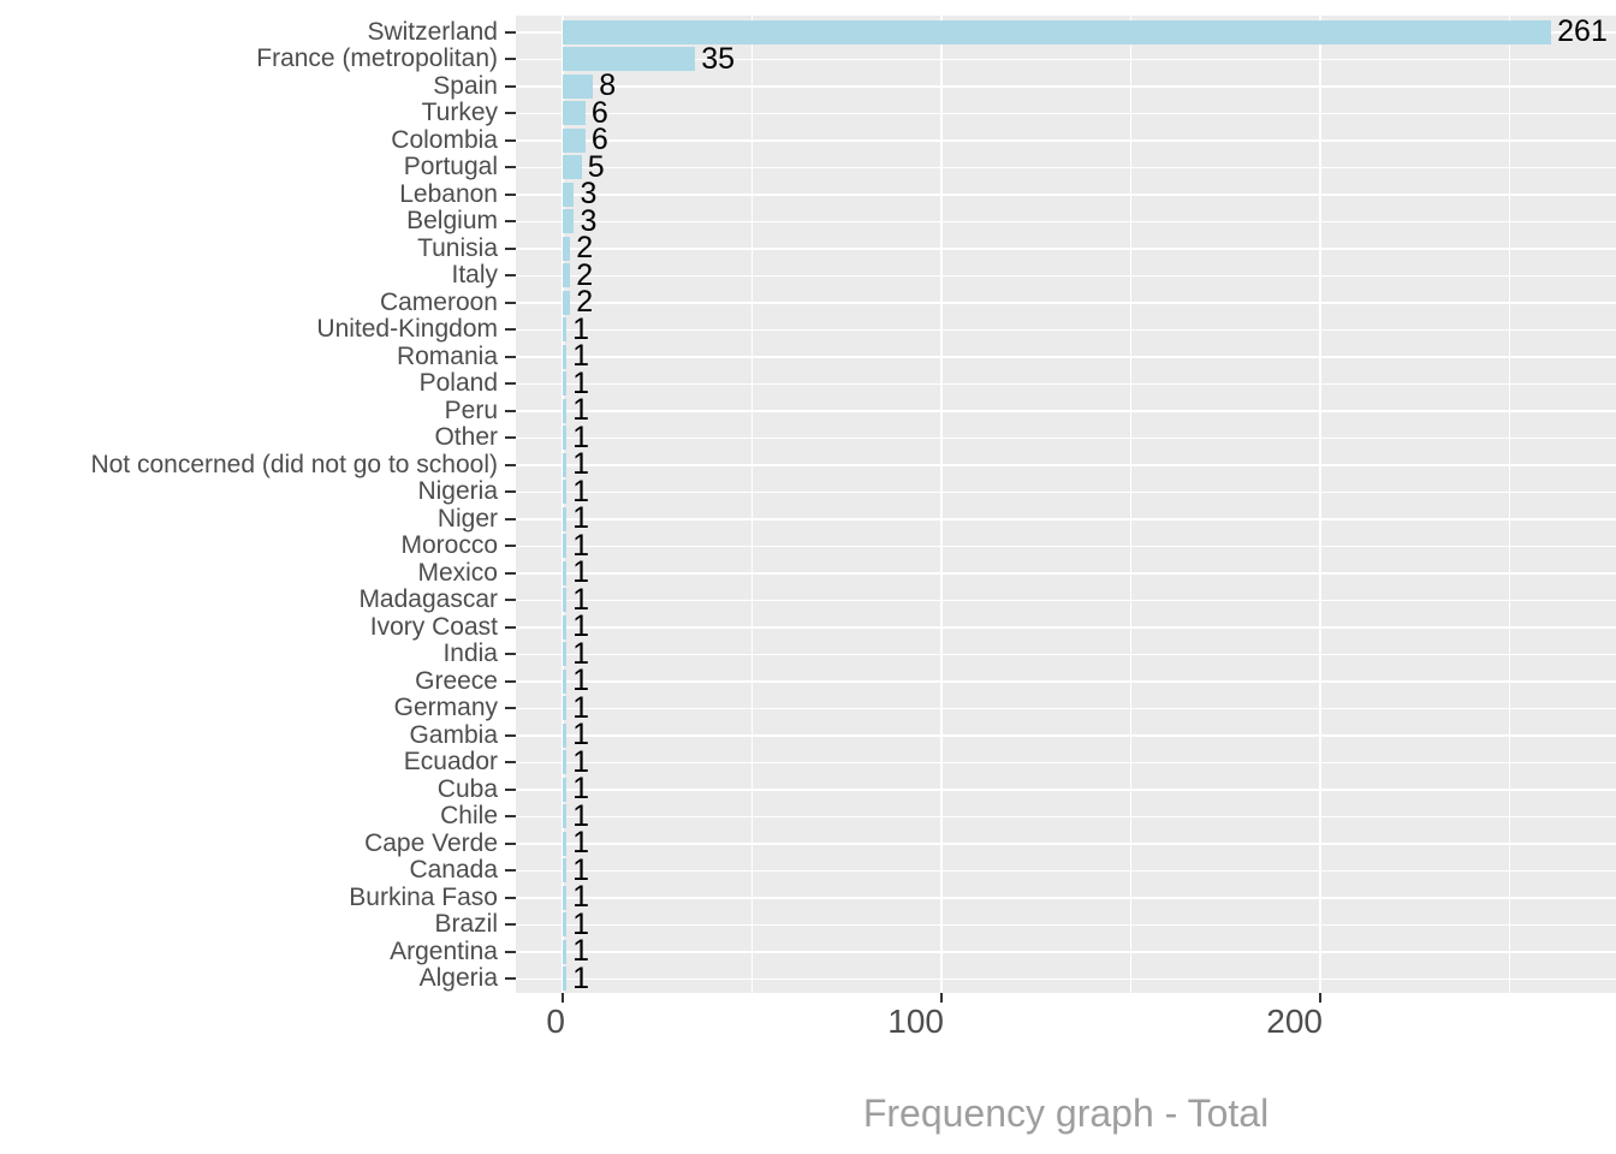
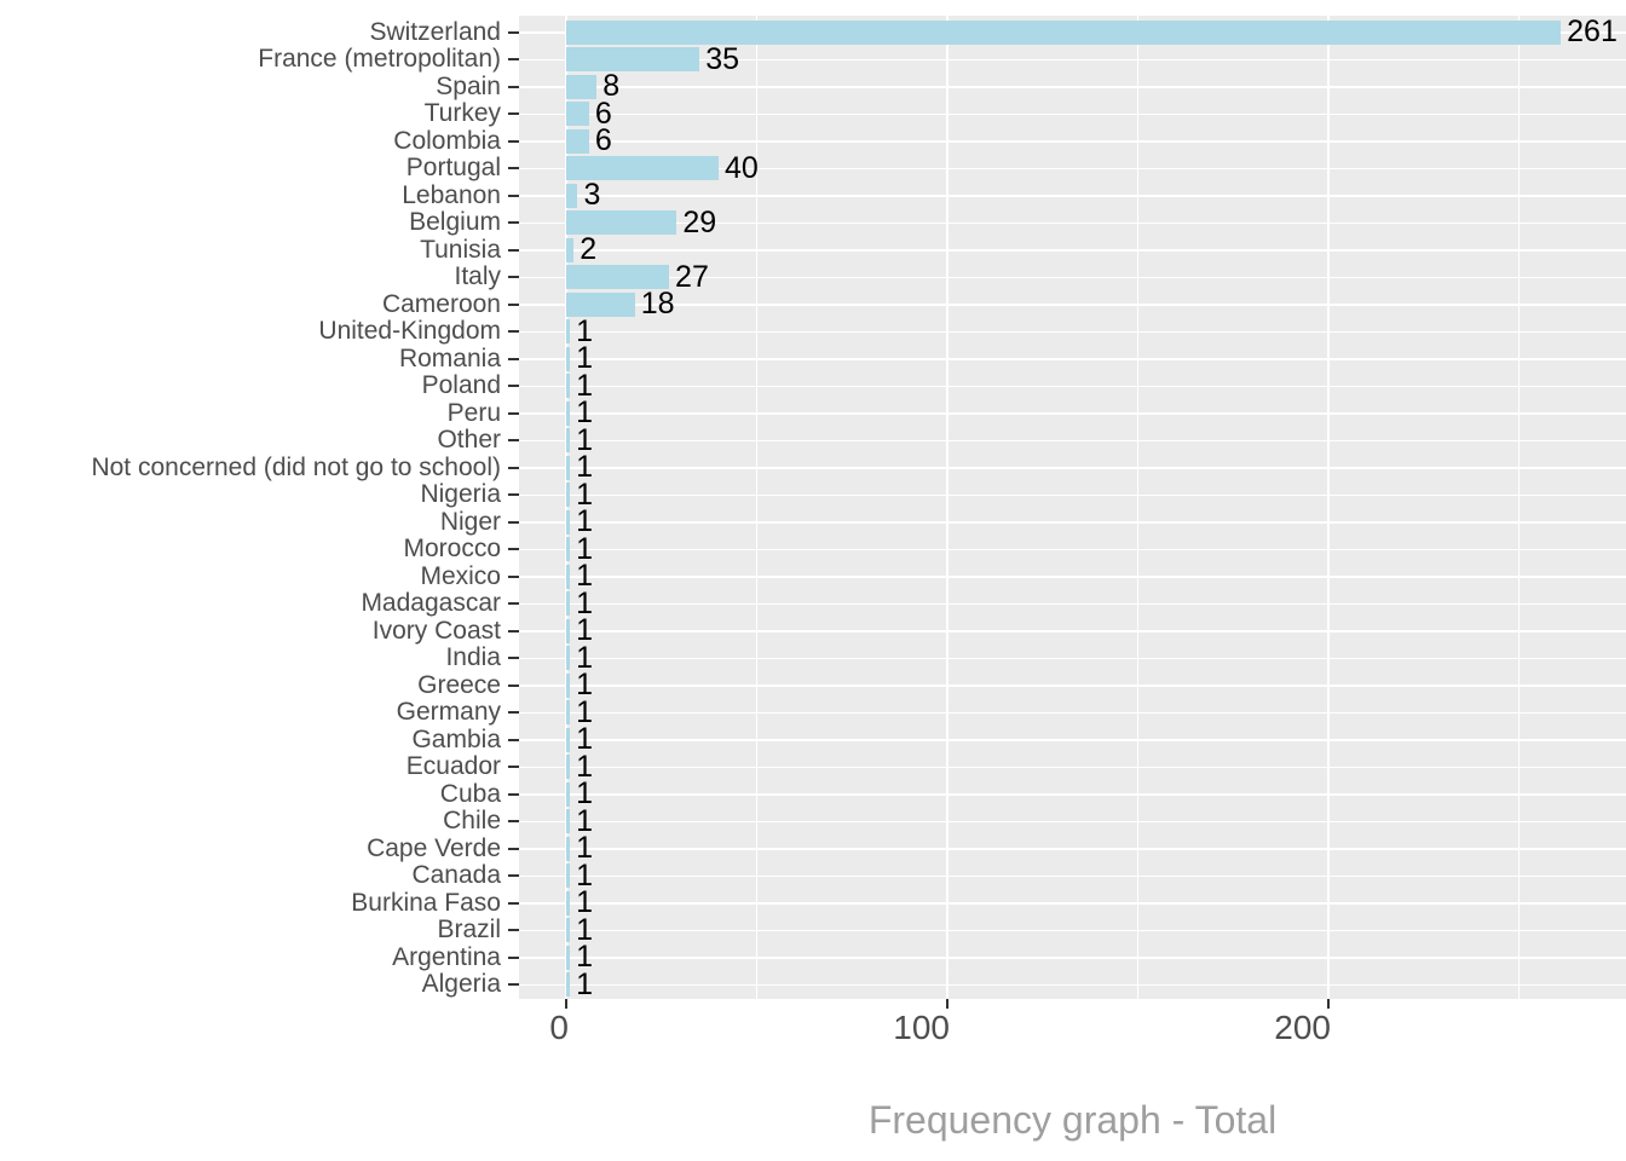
Portugal: 5 -> 40
Belgium: 3 -> 29
Italy: 2 -> 27
Cameroon: 2 -> 18
